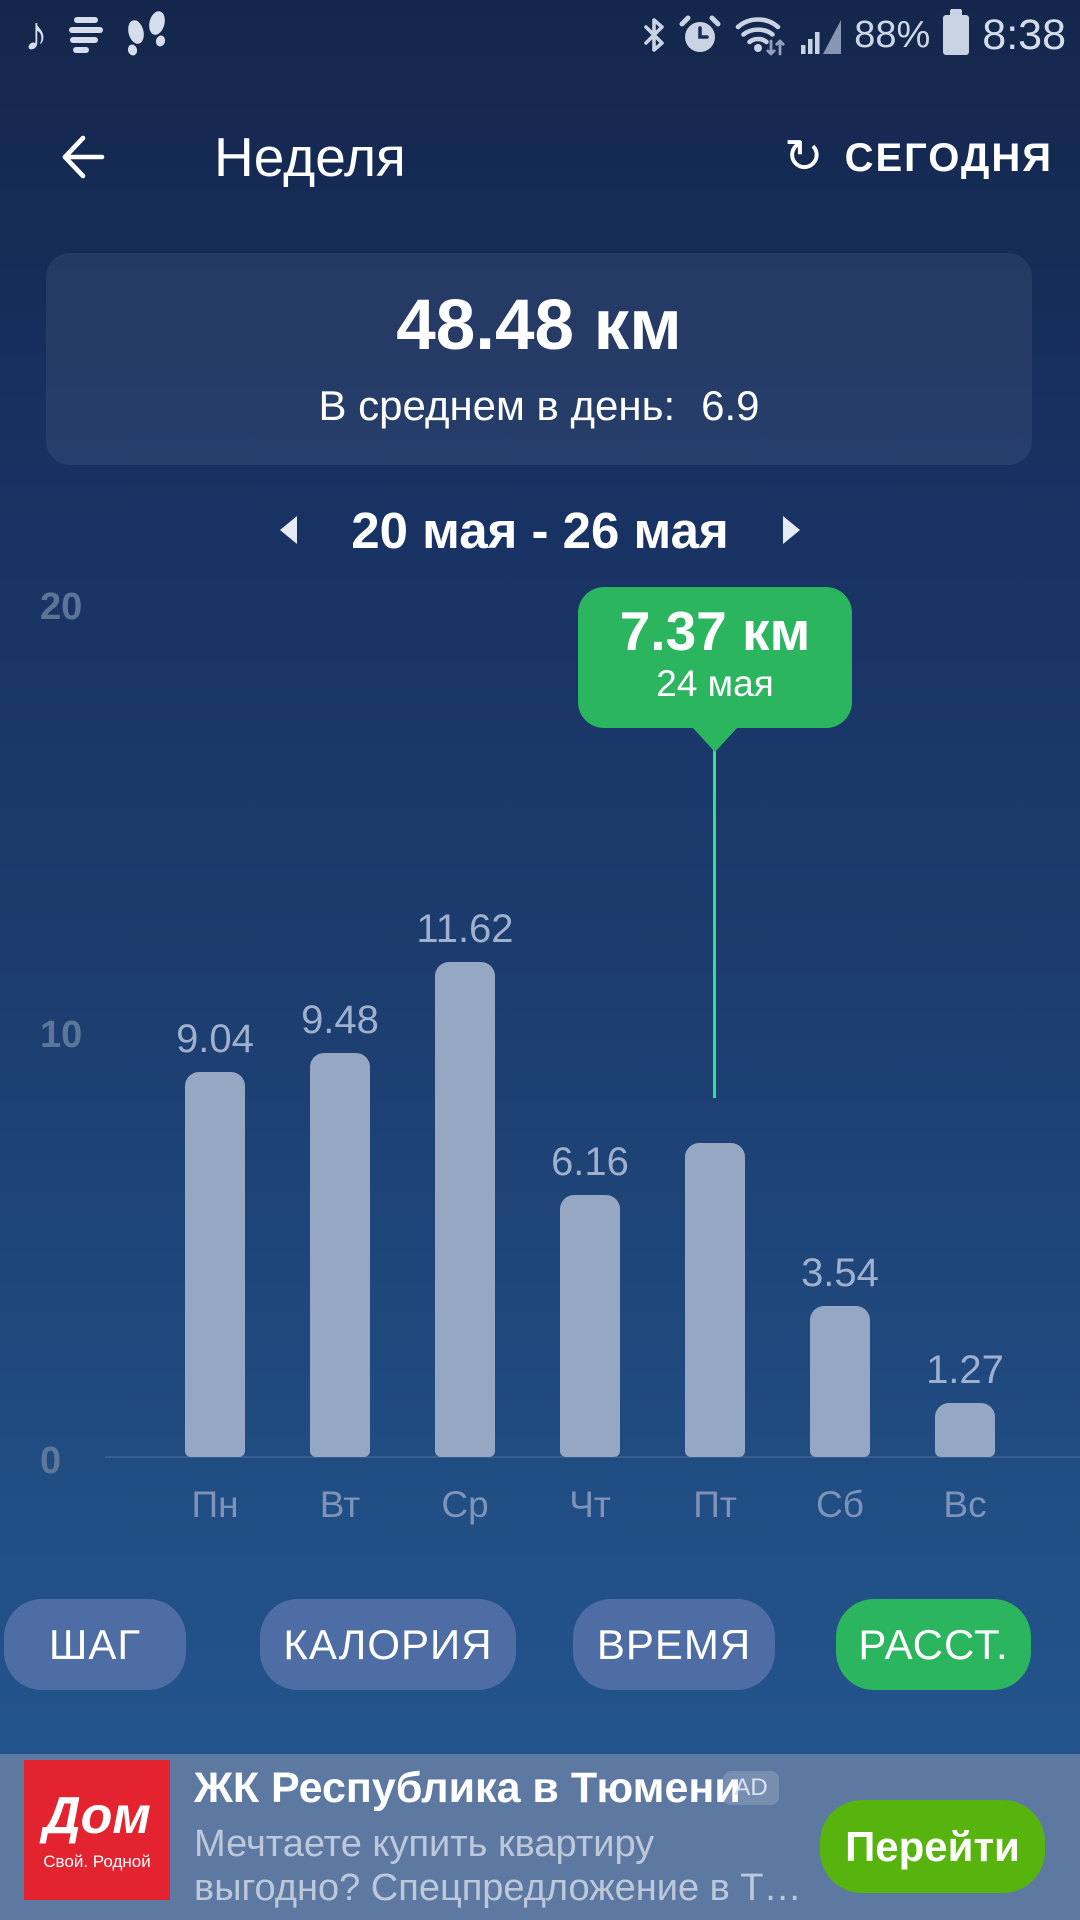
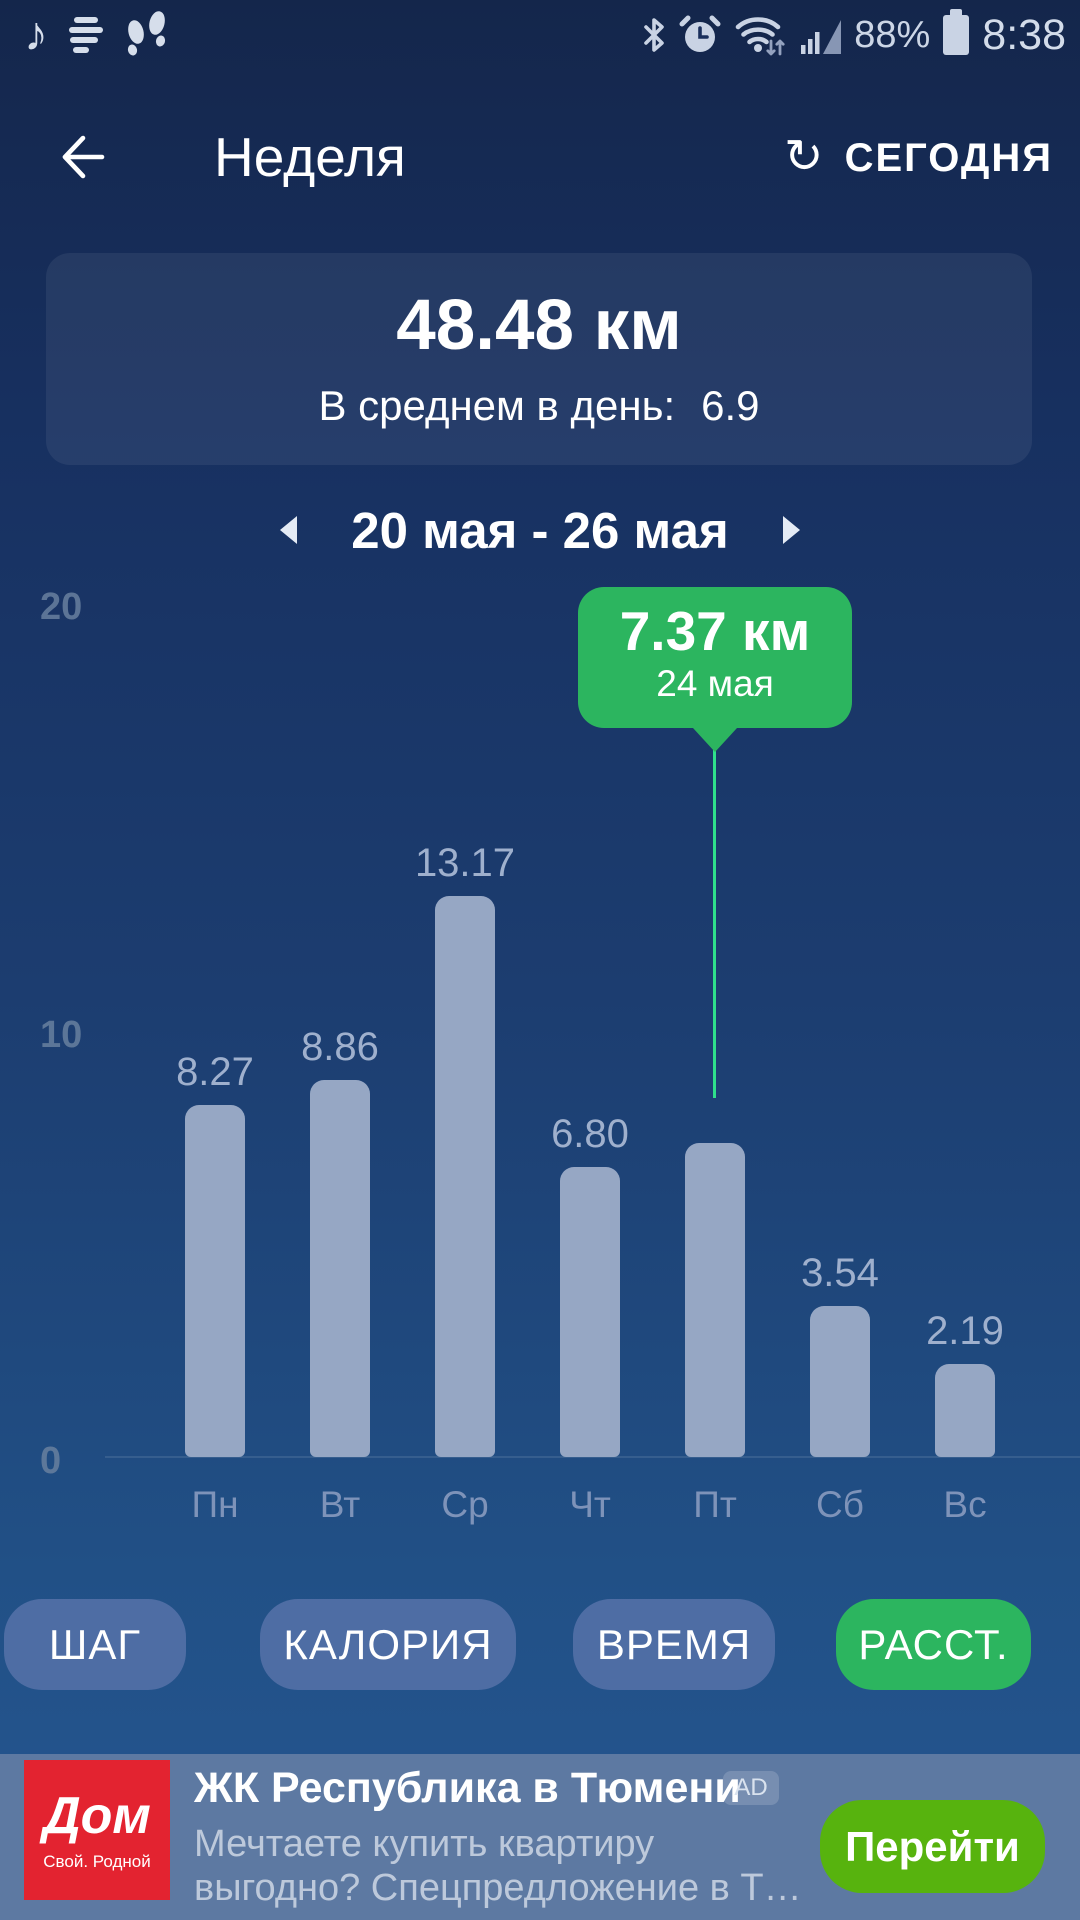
Пн: 9.04 -> 8.27
Вт: 9.48 -> 8.86
Ср: 11.62 -> 13.17
Чт: 6.16 -> 6.80
Вс: 1.27 -> 2.19
